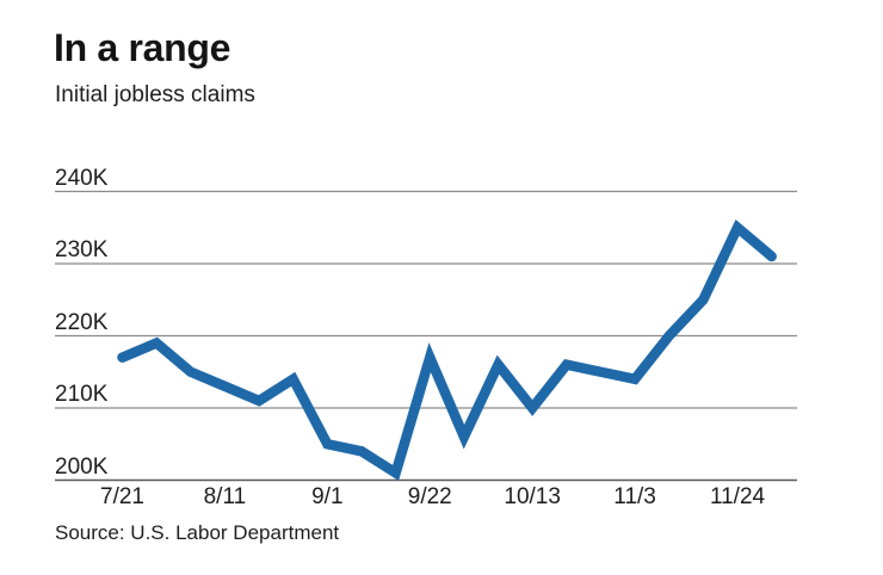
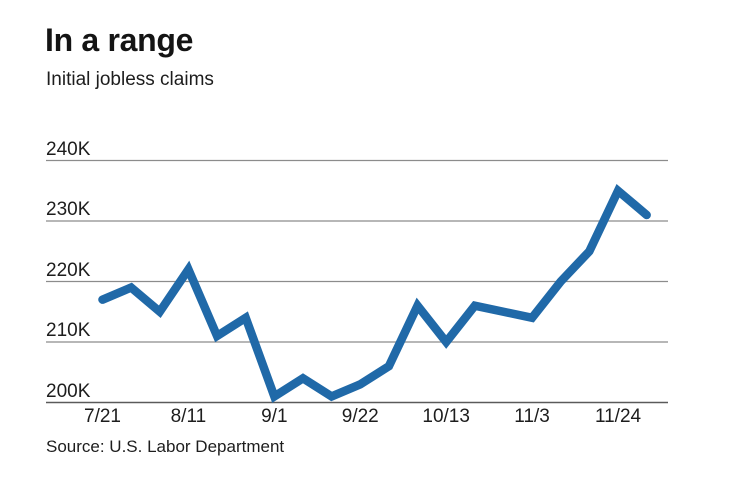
8/11: 213K -> 222K
9/1: 205K -> 201K
9/22: 217K -> 203K
